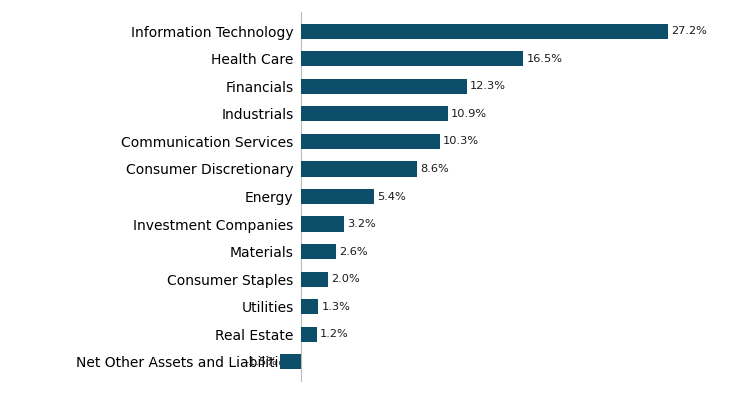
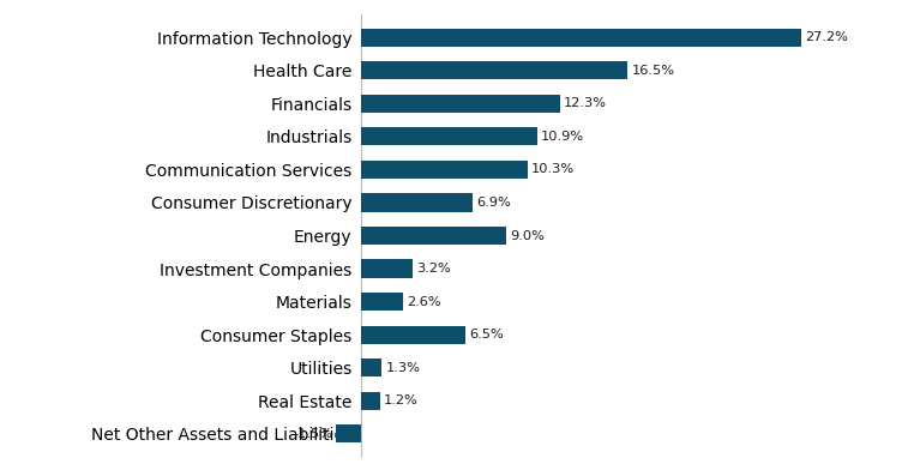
Consumer Discretionary: 8.6% -> 6.9%
Energy: 5.4% -> 9.0%
Consumer Staples: 2.0% -> 6.5%
